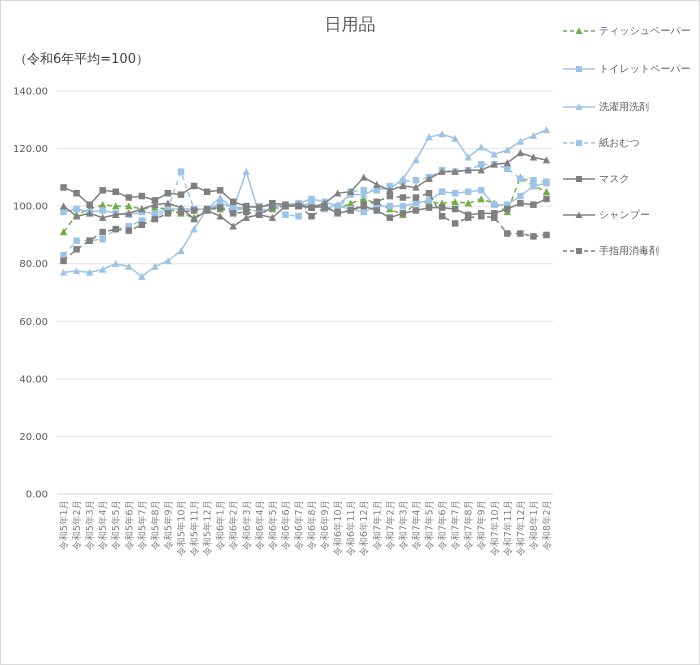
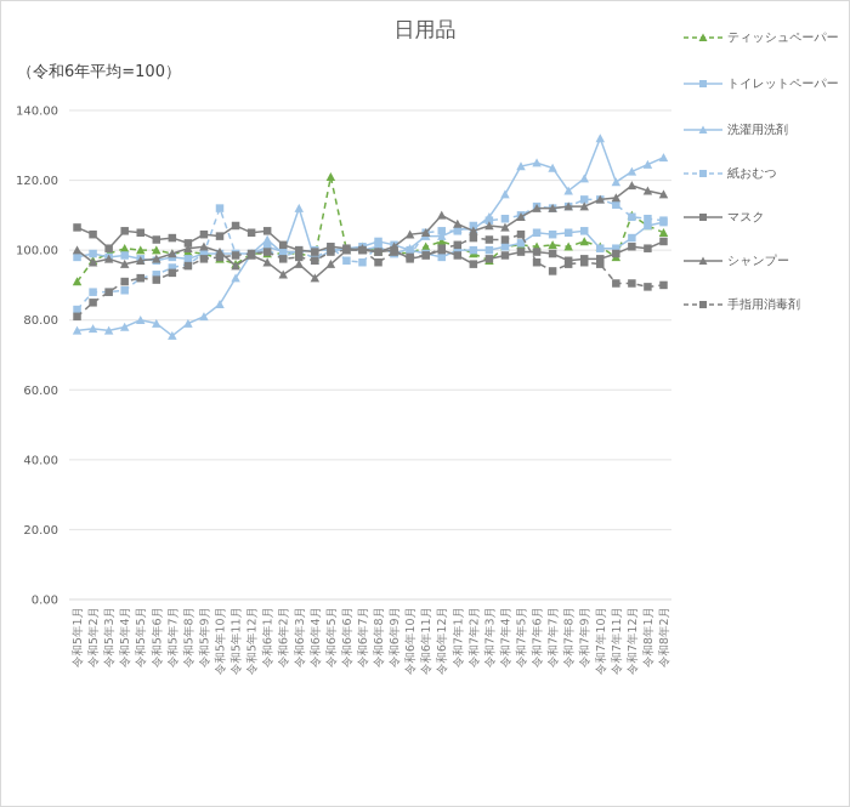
シャンプー/令和6年4月: 97 -> 92
ティッシュペーパー/令和6年5月: 99 -> 121
洗濯用洗剤/令和7年10月: 118 -> 132
